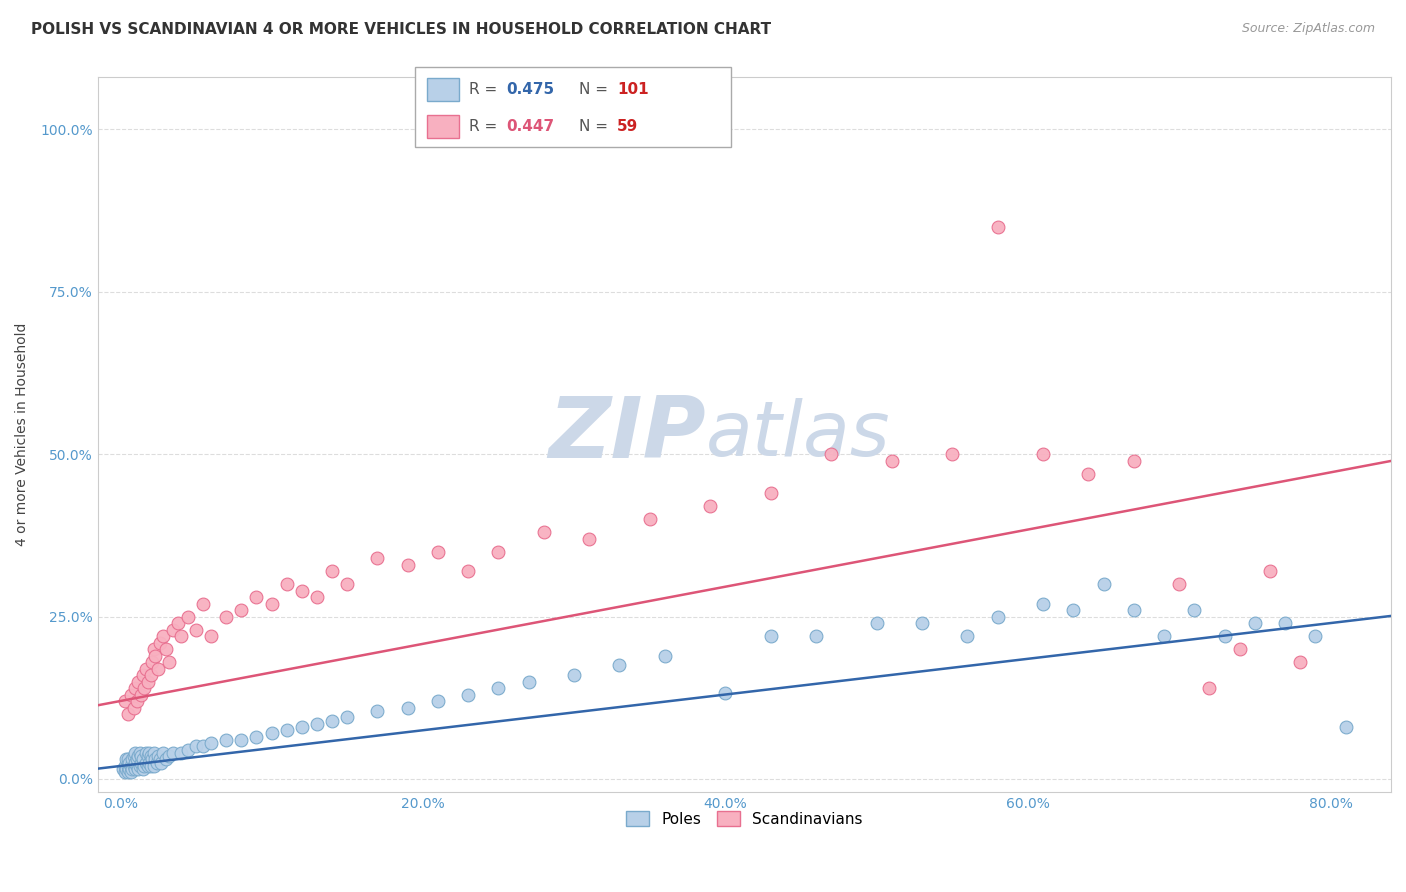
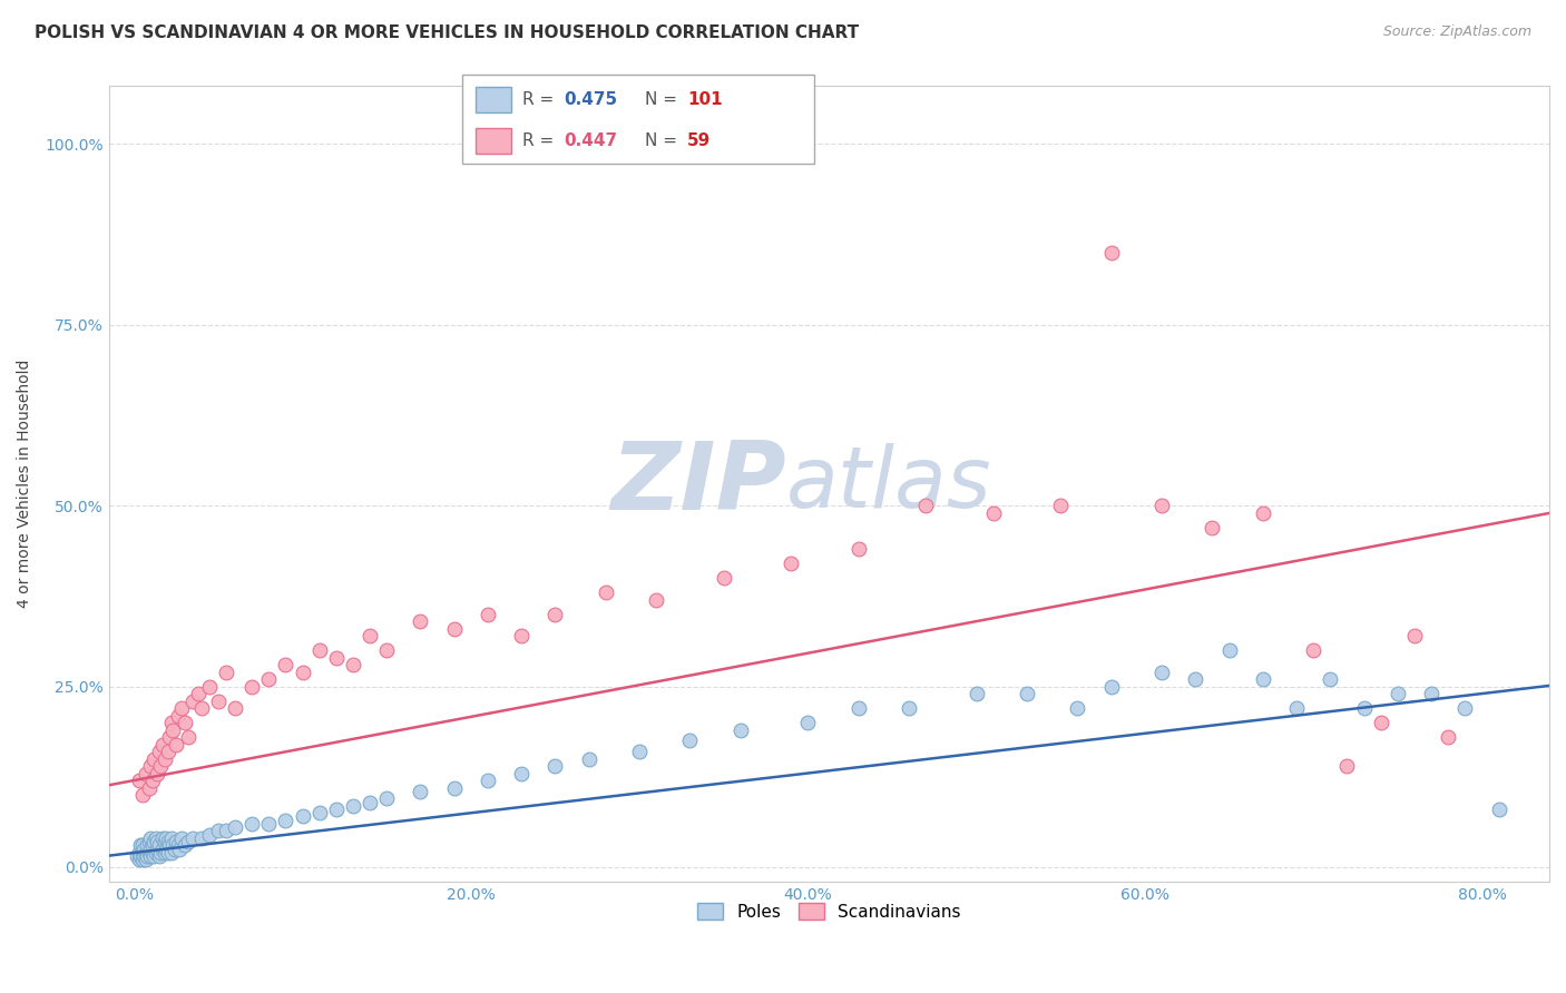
Poles/40.0%: 13.2% -> 20.0%
